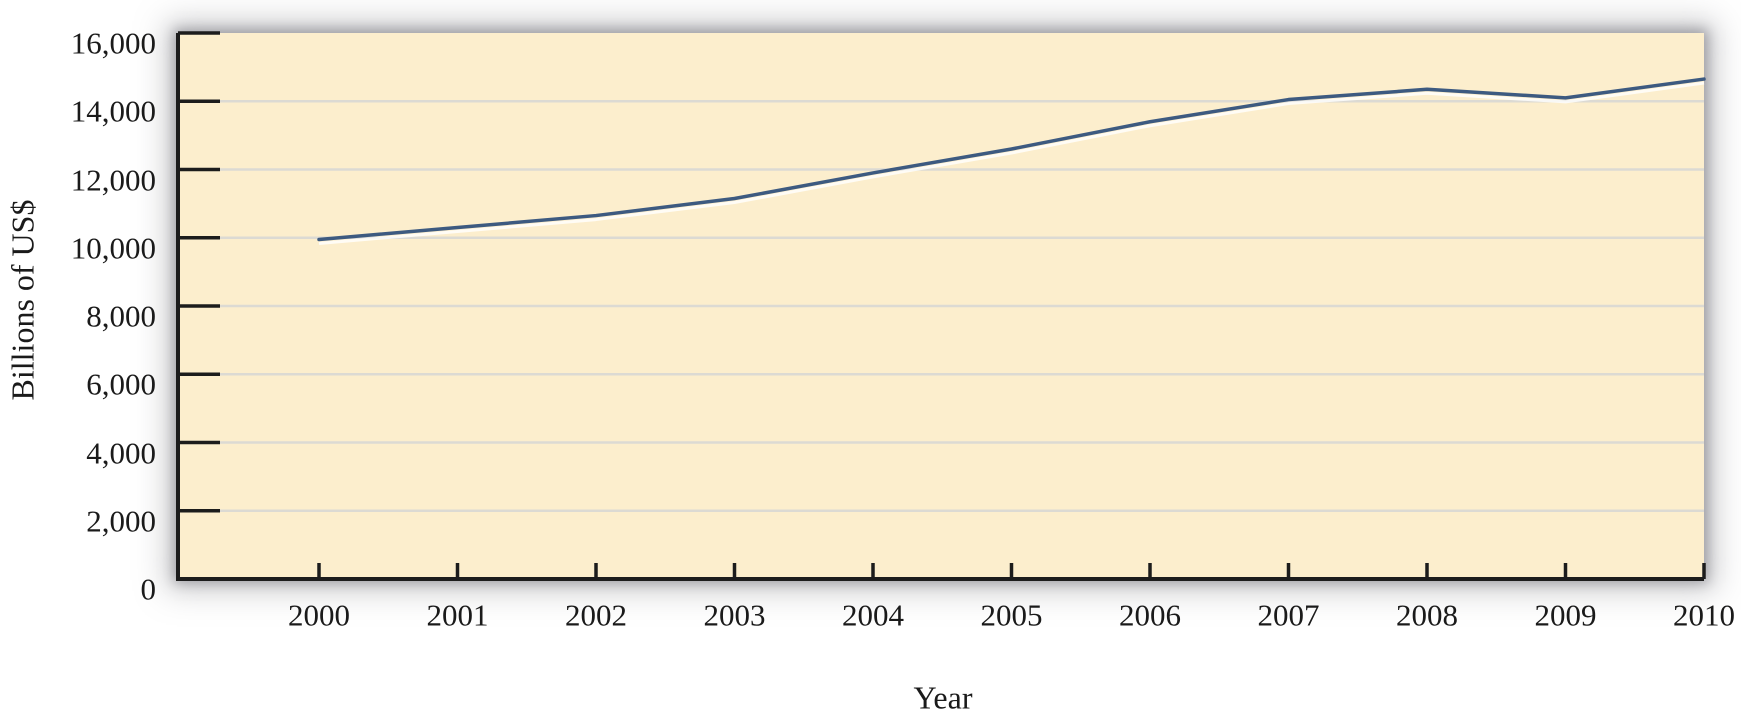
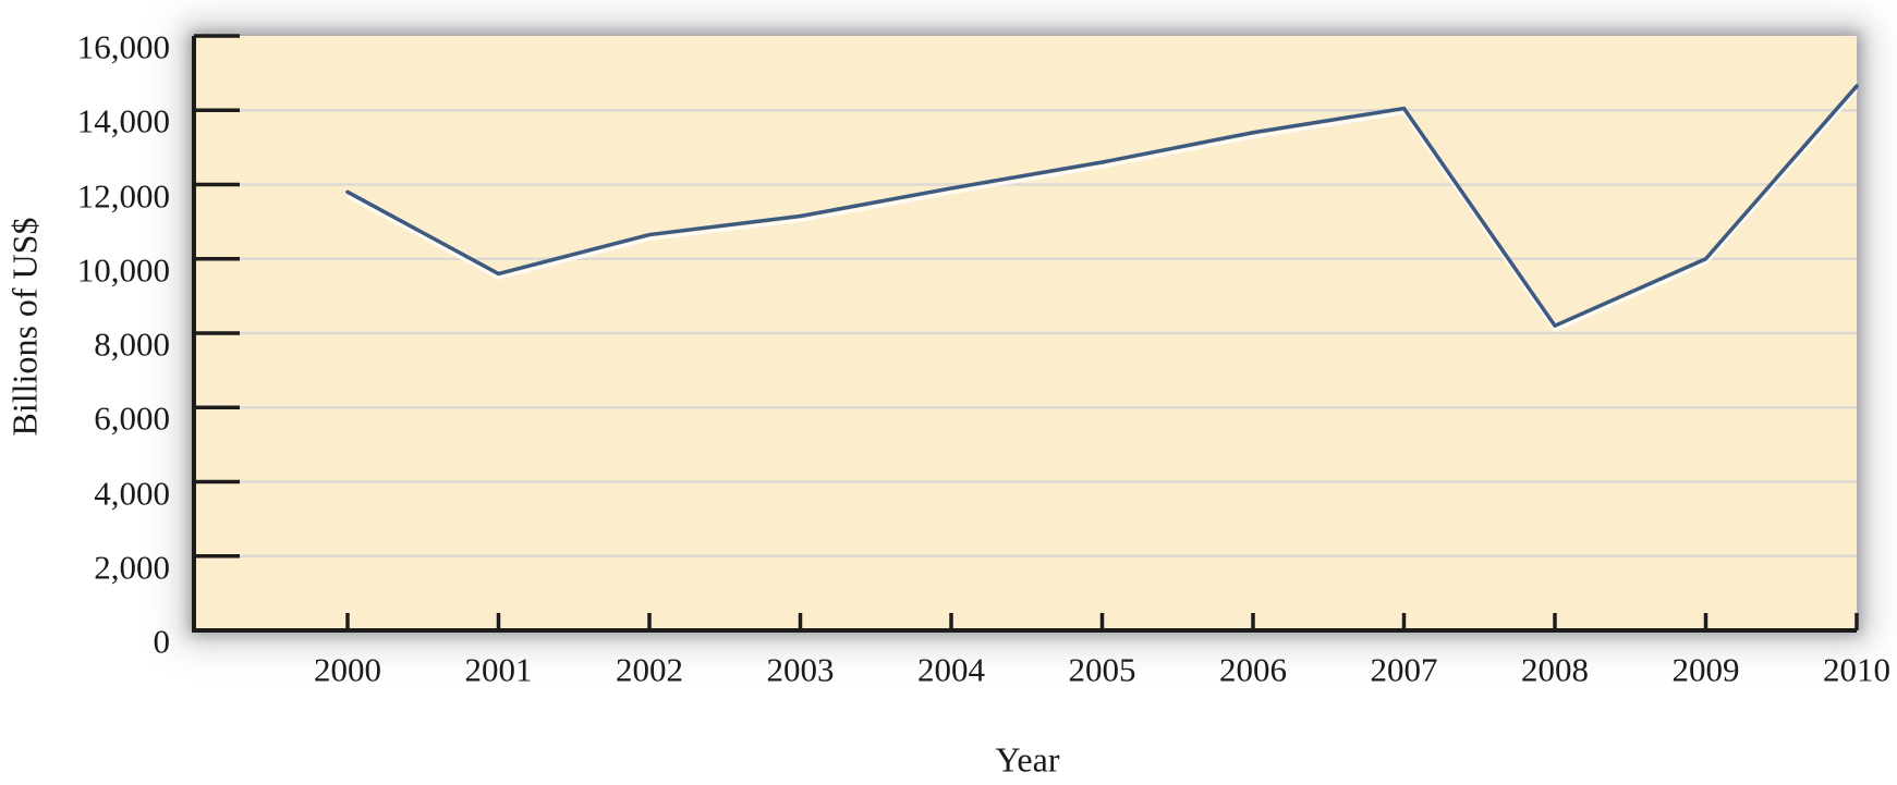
2000: 10000 -> 11800
2001: 10300 -> 9600
2008: 14400 -> 8200
2009: 14100 -> 10000
